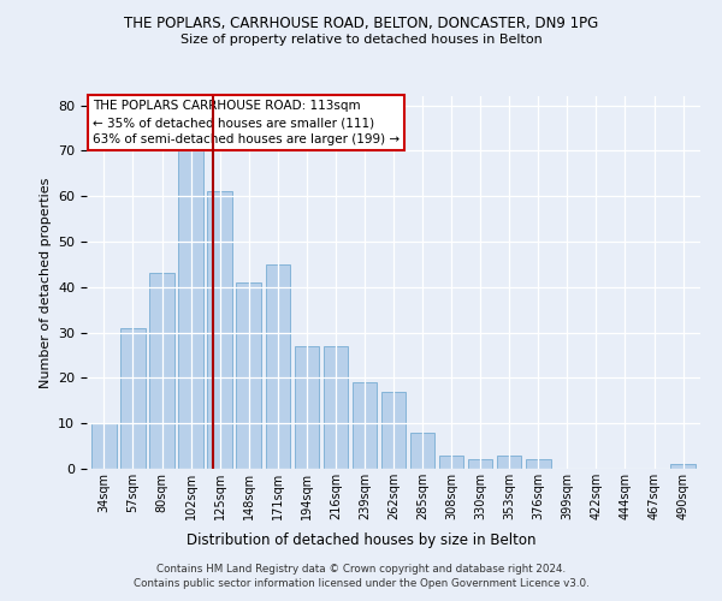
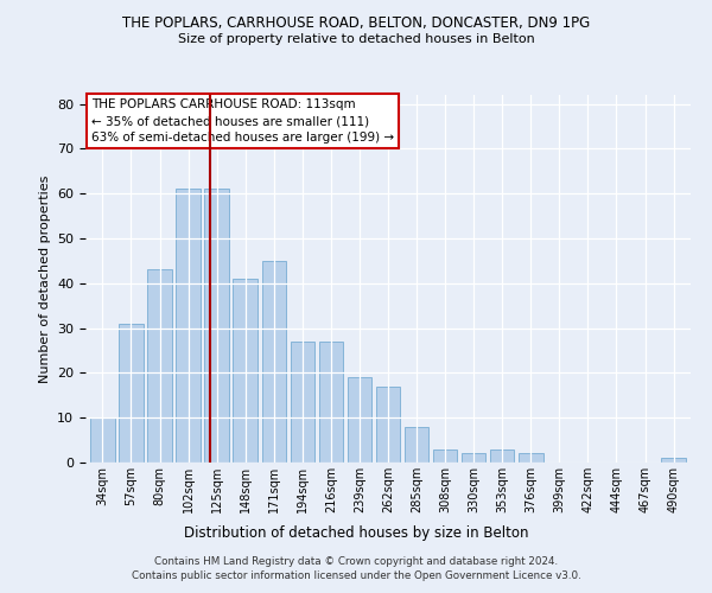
102sqm: 70 -> 61
